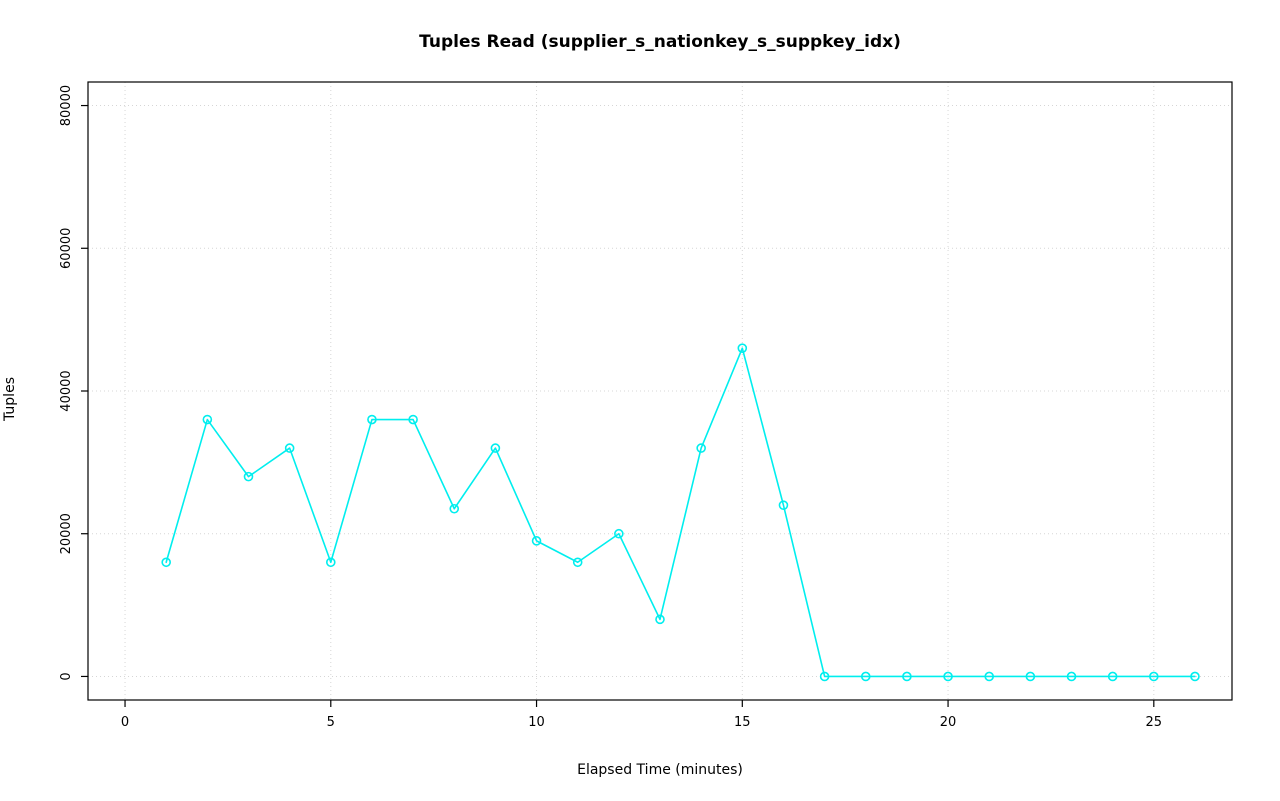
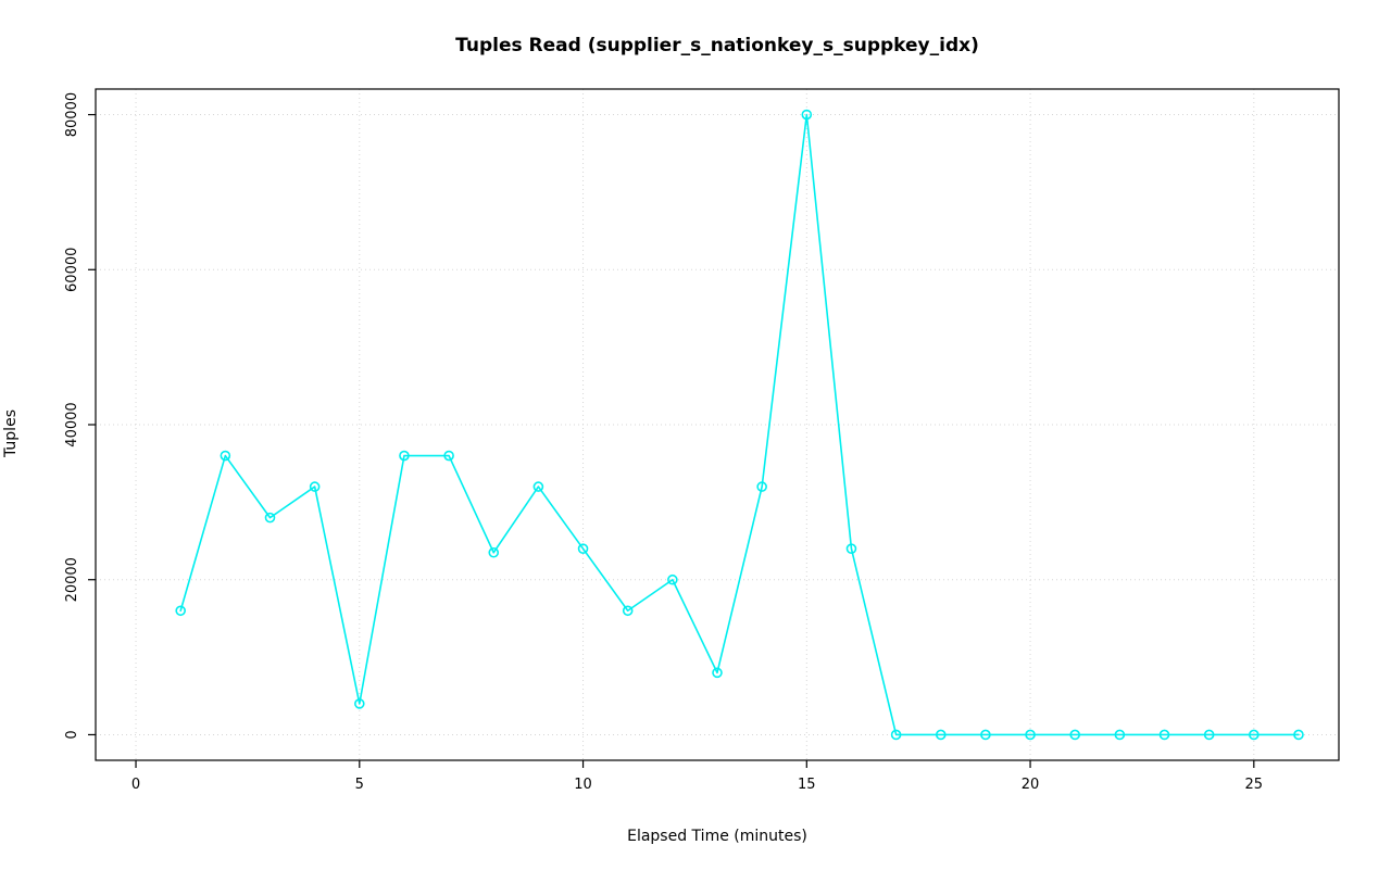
5: 16000 -> 4000
10: 19000 -> 24000
15: 46000 -> 80000
